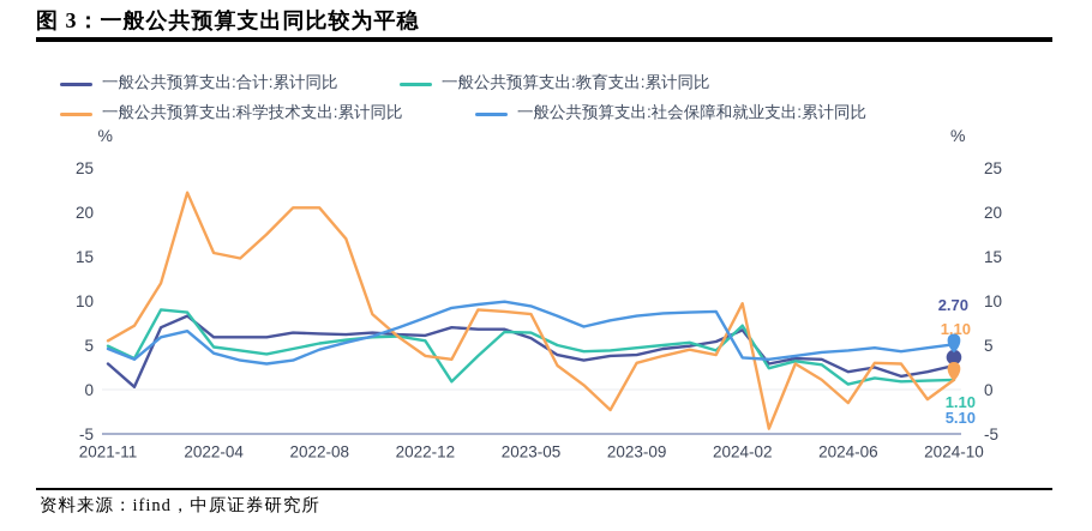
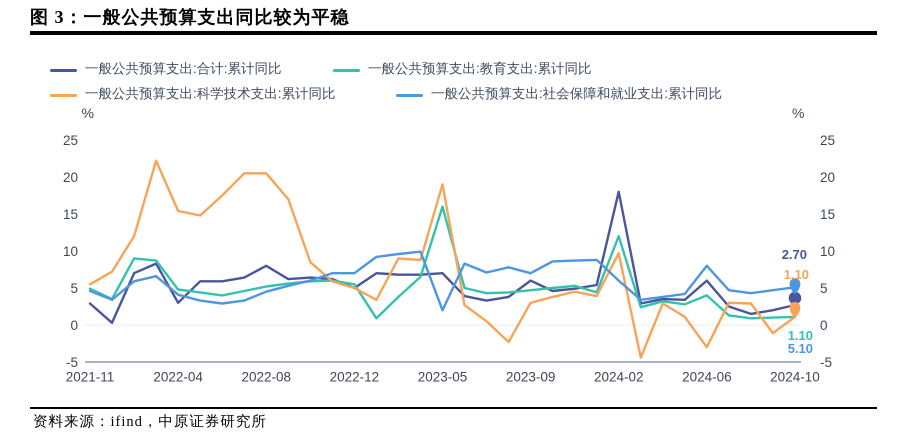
一般公共预算支出:合计:累计同比/2022-04: 6 -> 3
一般公共预算支出:合计:累计同比/2022-08: 6 -> 8
一般公共预算支出:合计:累计同比/2022-12: 6 -> 5
一般公共预算支出:科学技术支出:累计同比/2022-12: 4 -> 5
一般公共预算支出:社会保障和就业支出:累计同比/2022-12: 8 -> 7
一般公共预算支出:合计:累计同比/2023-05: 6 -> 7
一般公共预算支出:教育支出:累计同比/2023-05: 6 -> 16
一般公共预算支出:科学技术支出:累计同比/2023-05: 8 -> 19
一般公共预算支出:社会保障和就业支出:累计同比/2023-05: 9 -> 2
一般公共预算支出:合计:累计同比/2023-09: 4 -> 6
一般公共预算支出:社会保障和就业支出:累计同比/2023-09: 8 -> 7
一般公共预算支出:合计:累计同比/2024-02: 7 -> 18
一般公共预算支出:教育支出:累计同比/2024-02: 7 -> 12
一般公共预算支出:社会保障和就业支出:累计同比/2024-02: 4 -> 6
一般公共预算支出:合计:累计同比/2024-06: 2 -> 6
一般公共预算支出:教育支出:累计同比/2024-06: 1 -> 4
一般公共预算支出:科学技术支出:累计同比/2024-06: -2 -> -3
一般公共预算支出:社会保障和就业支出:累计同比/2024-06: 4 -> 8
